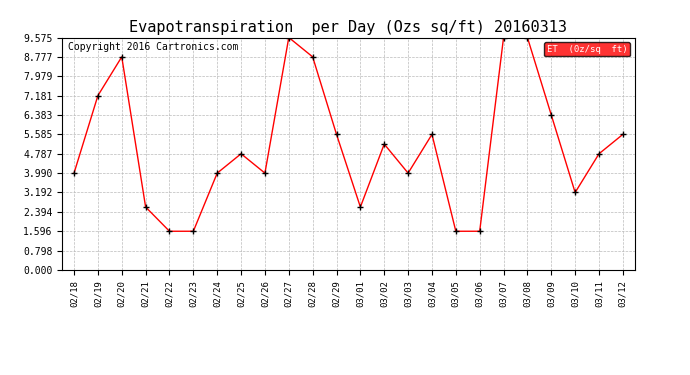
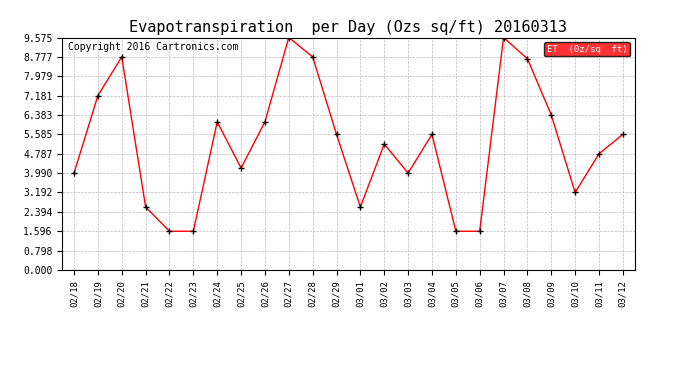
02/24: 3.99 -> 6.10
02/25: 4.79 -> 4.20
02/26: 3.99 -> 6.10
03/08: 9.57 -> 8.70
